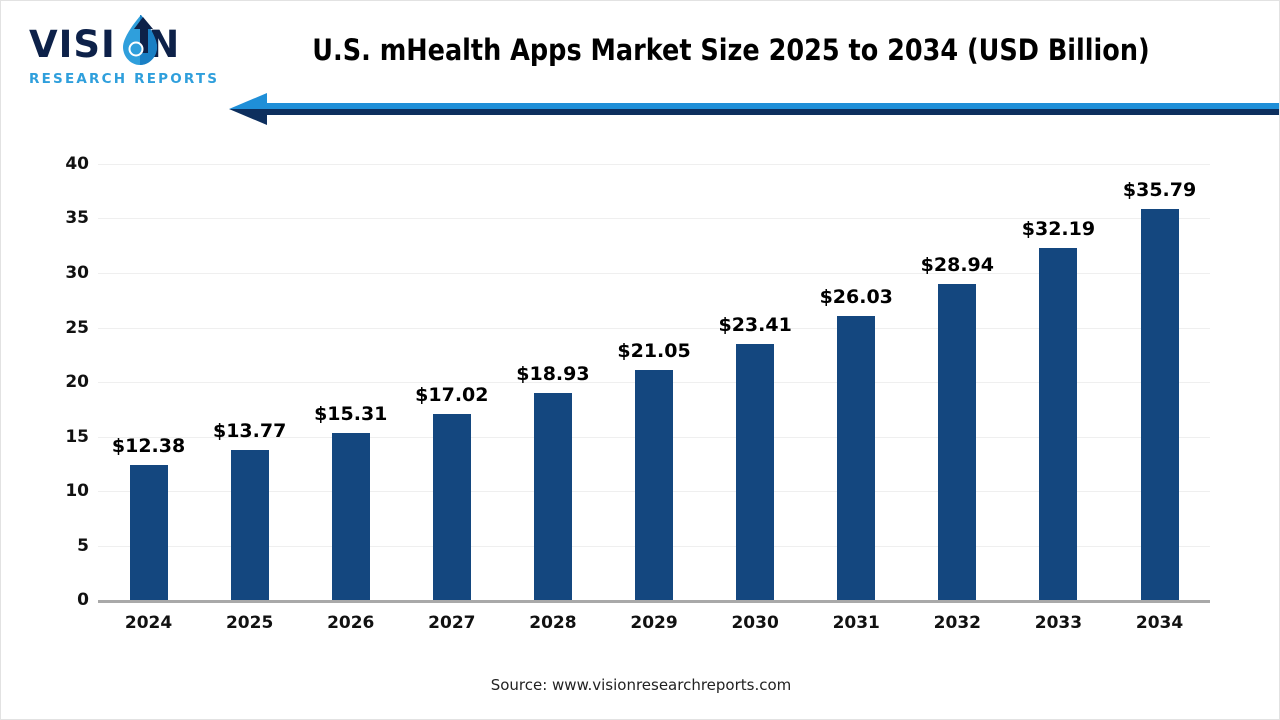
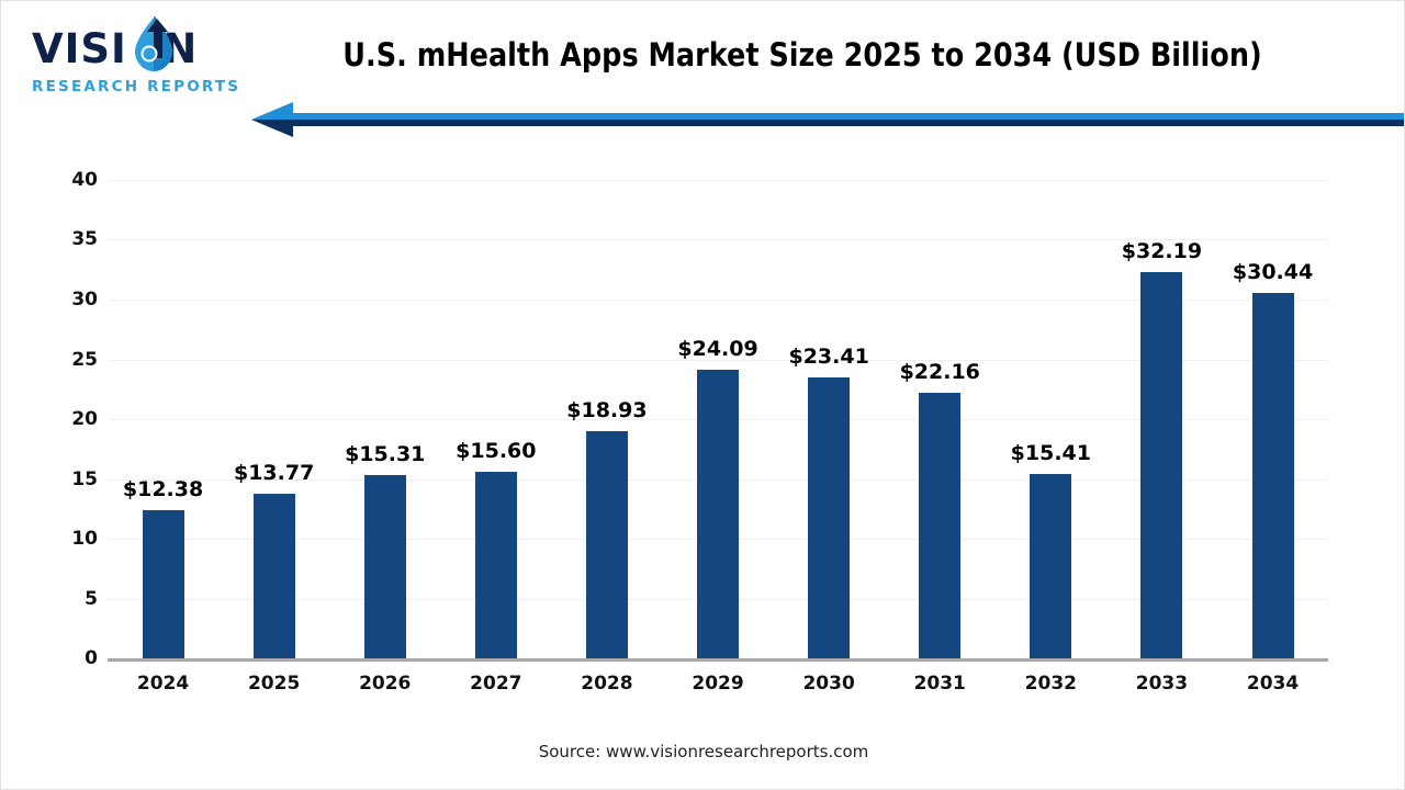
2027: $17.02 -> $15.60
2029: $21.05 -> $24.09
2031: $26.03 -> $22.16
2032: $28.94 -> $15.41
2034: $35.79 -> $30.44
